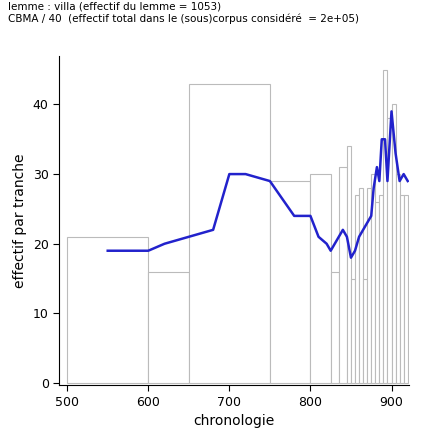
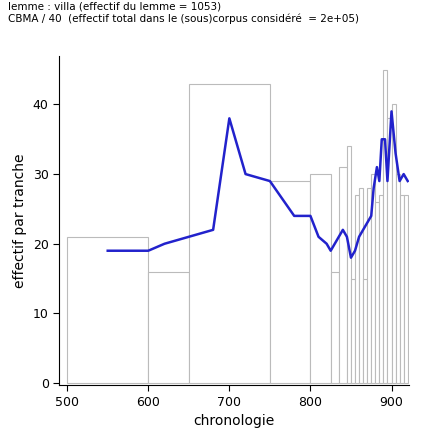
700: 30 -> 38
